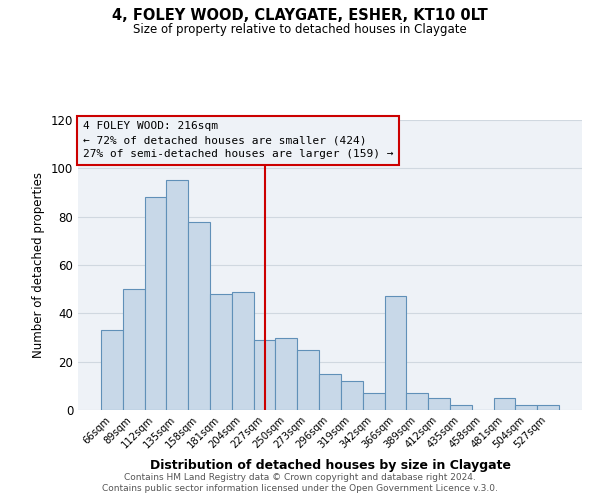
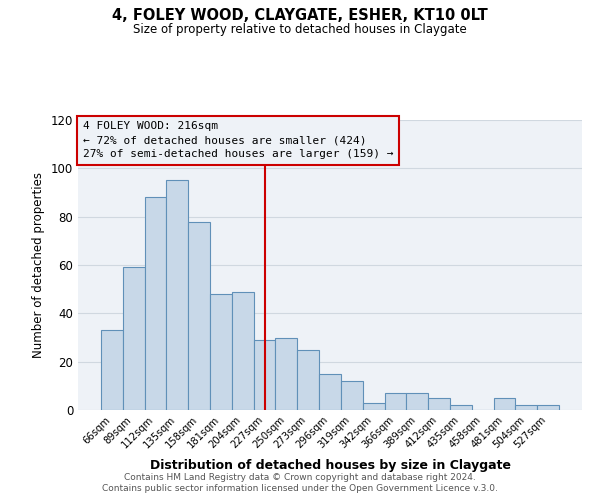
89sqm: 50 -> 59
342sqm: 7 -> 3
366sqm: 47 -> 7
